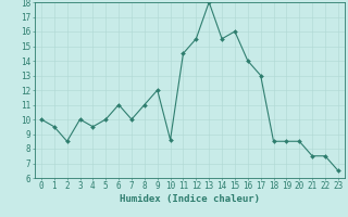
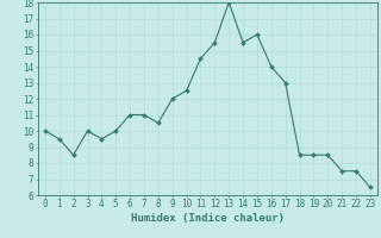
7: 10.0 -> 11.0
8: 11.0 -> 10.5
10: 8.6 -> 12.5
